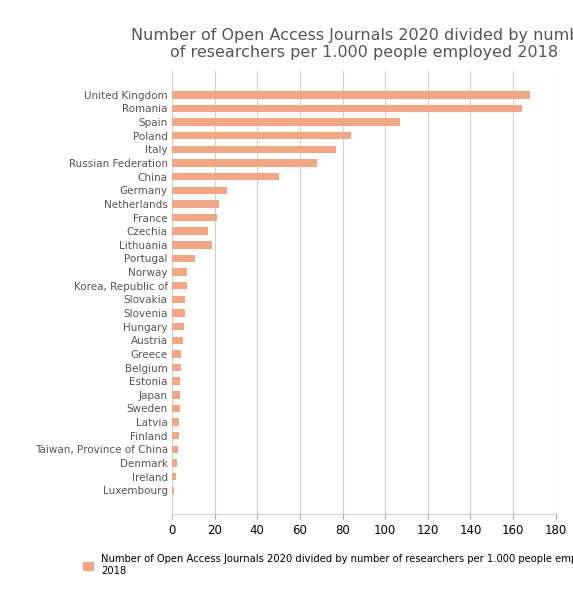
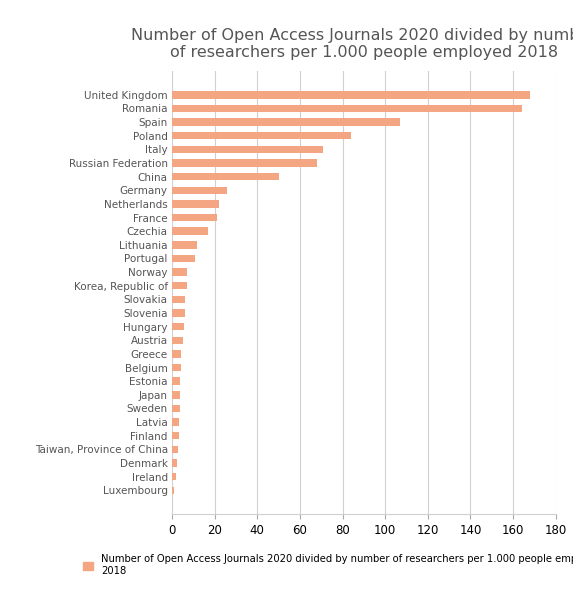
Italy: 77.0 -> 71.0
Lithuania: 19.0 -> 12.0
